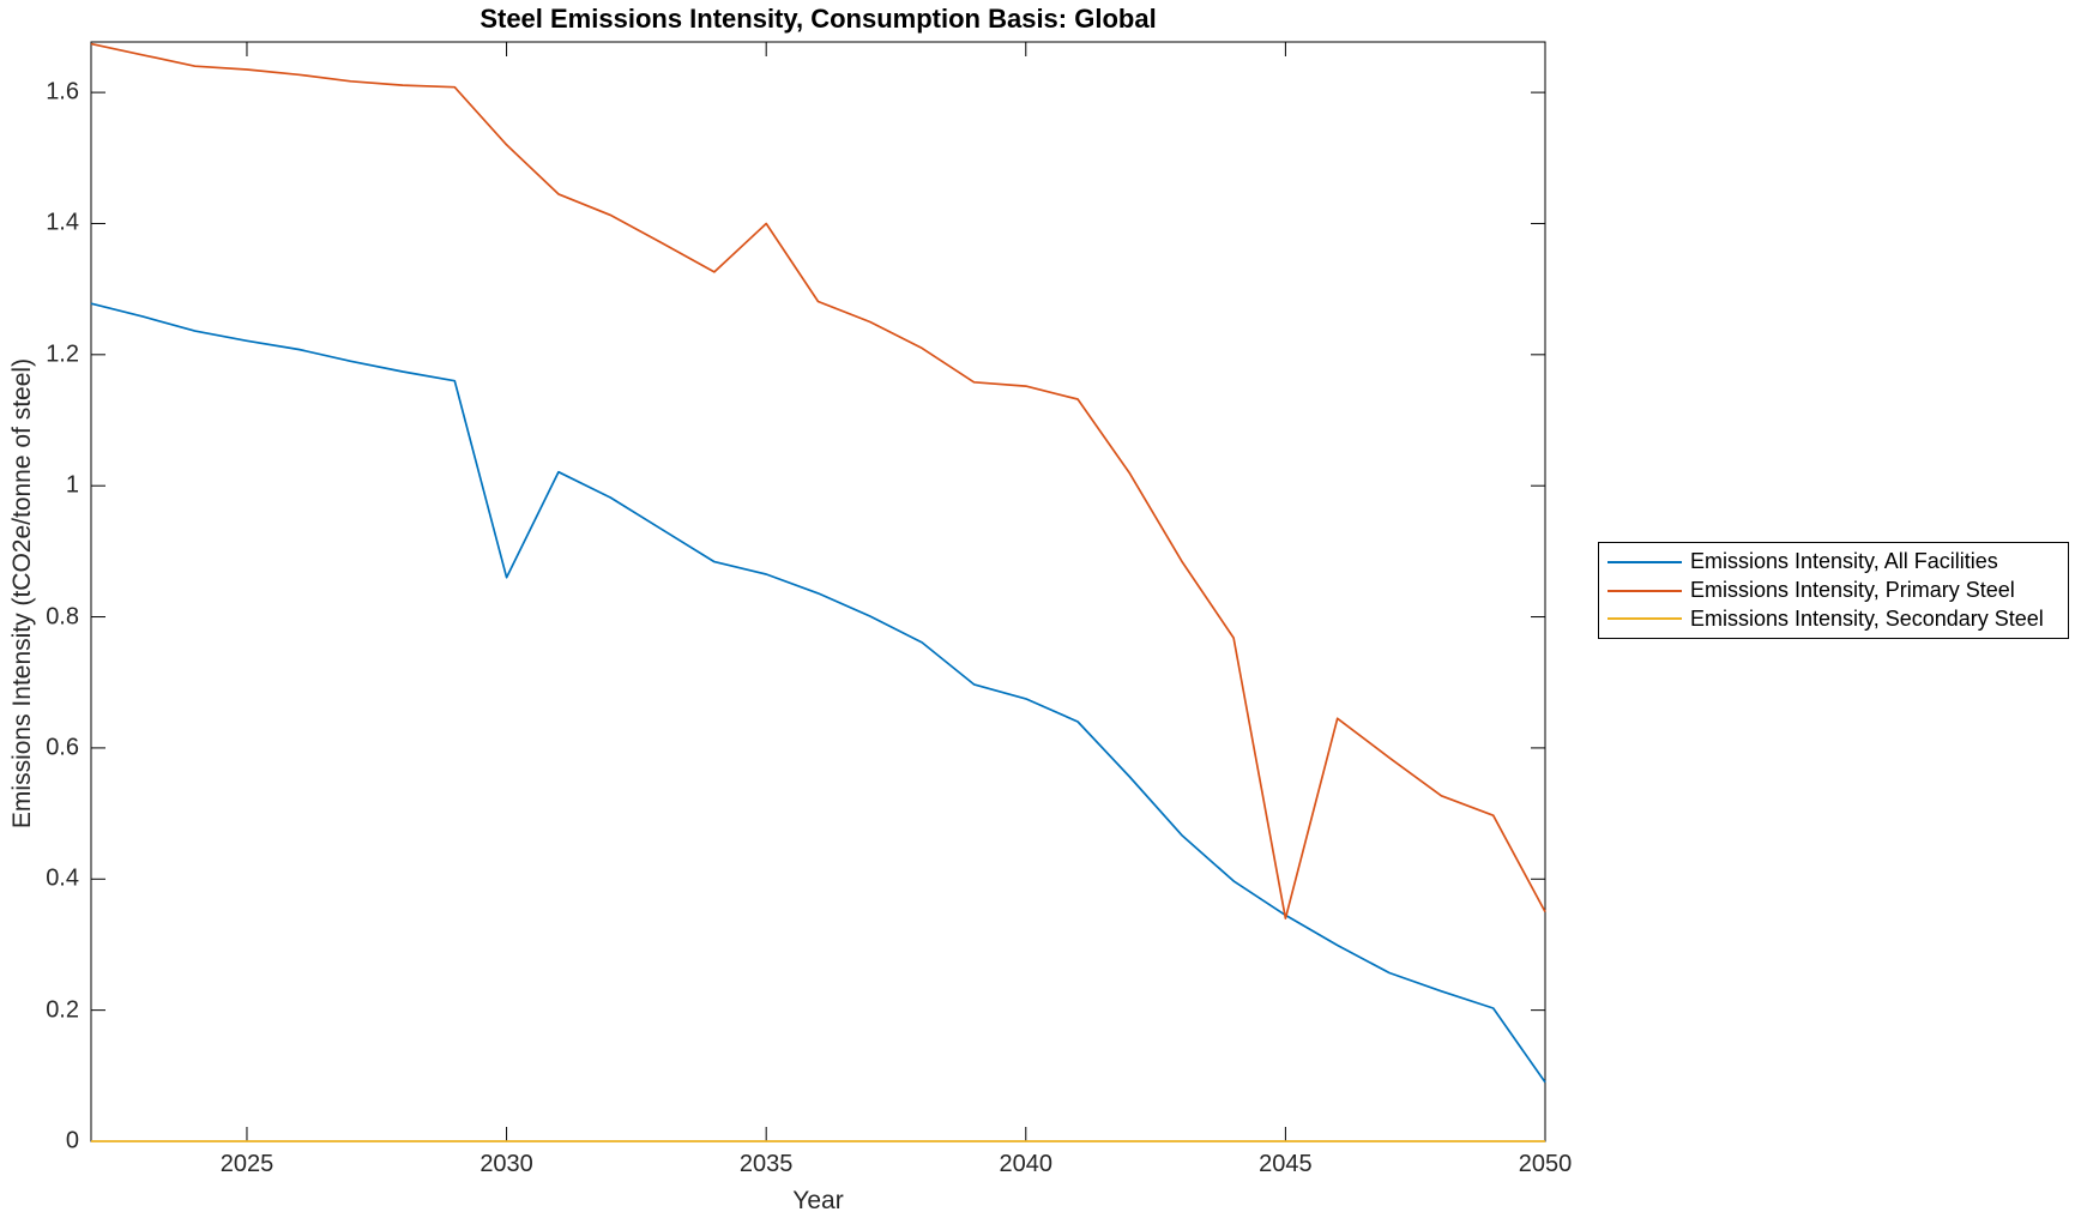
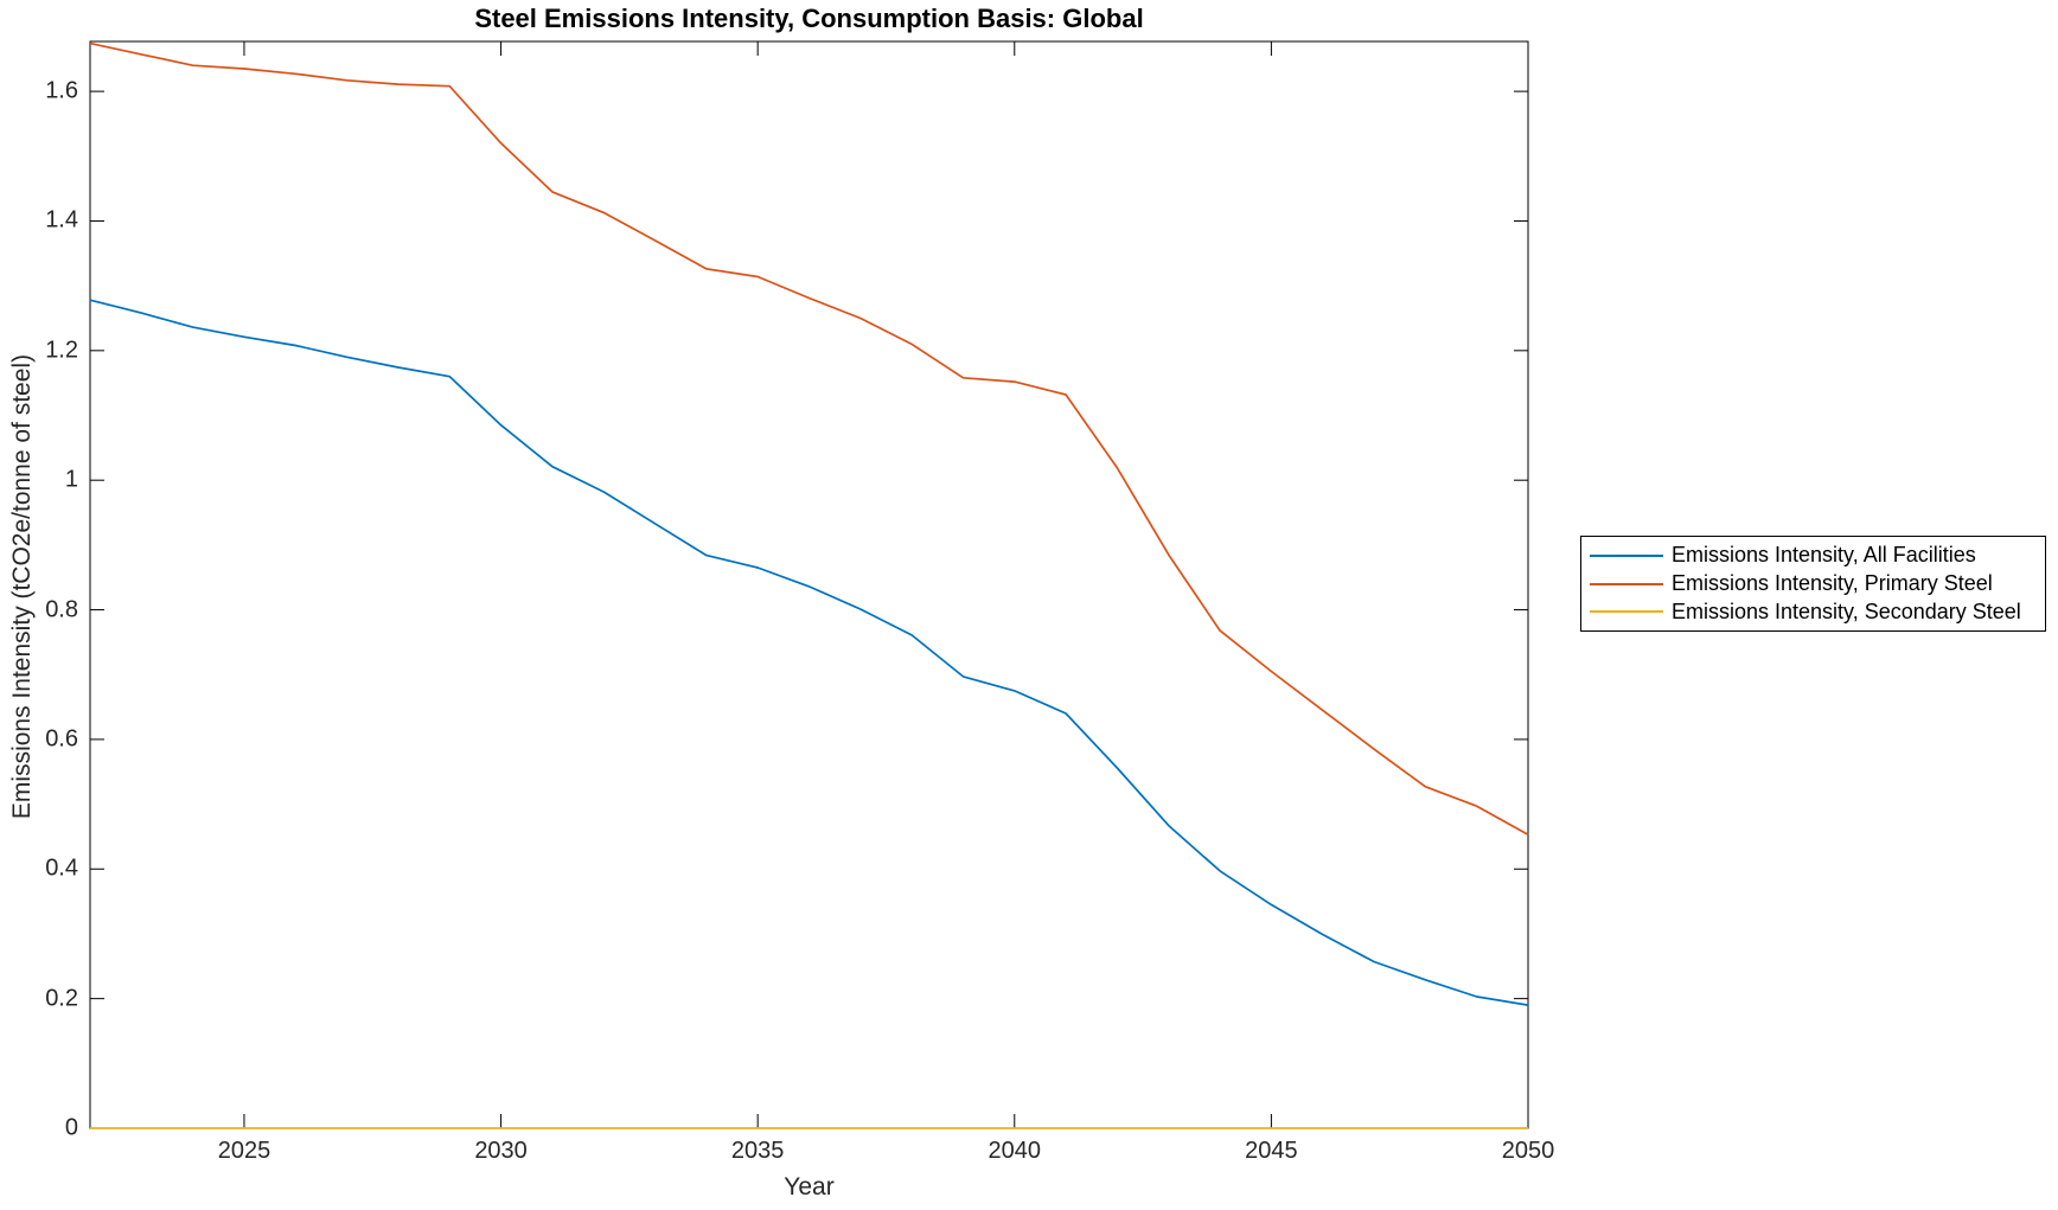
Emissions Intensity, All Facilities/2030: 0.86 -> 1.08
Emissions Intensity, Primary Steel/2035: 1.40 -> 1.31
Emissions Intensity, Primary Steel/2045: 0.34 -> 0.70
Emissions Intensity, All Facilities/2050: 0.09 -> 0.19
Emissions Intensity, Primary Steel/2050: 0.35 -> 0.45
